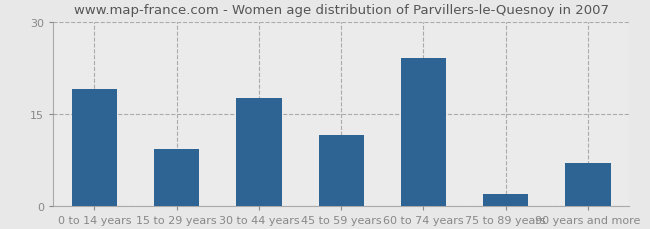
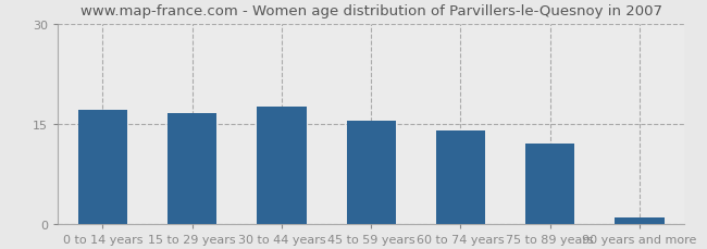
0 to 14 years: 19.0 -> 17.0
15 to 29 years: 9.2 -> 16.5
45 to 59 years: 11.6 -> 15.5
60 to 74 years: 24.0 -> 14.0
75 to 89 years: 2.0 -> 12.0
90 years and more: 7.0 -> 1.0
